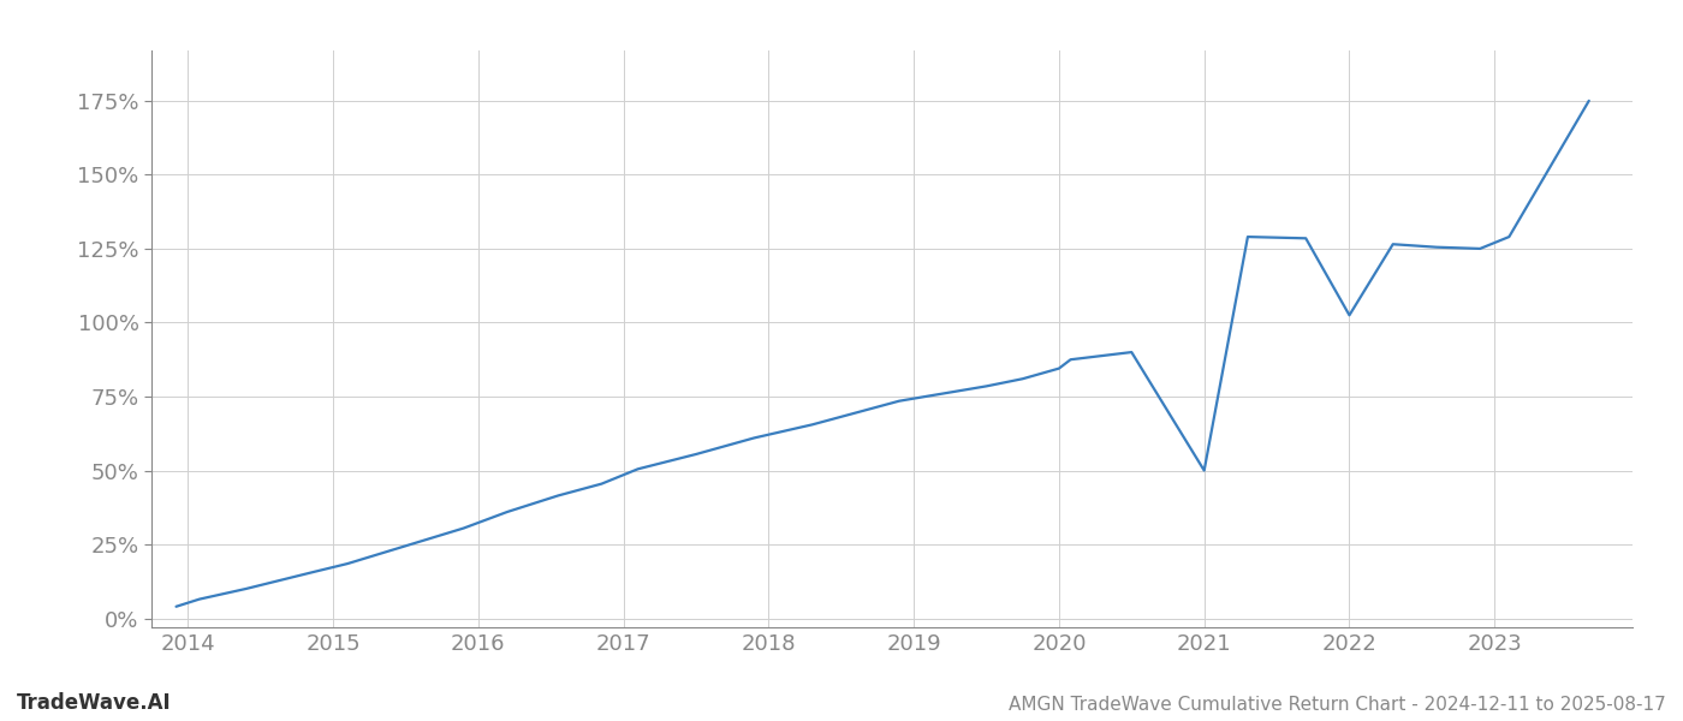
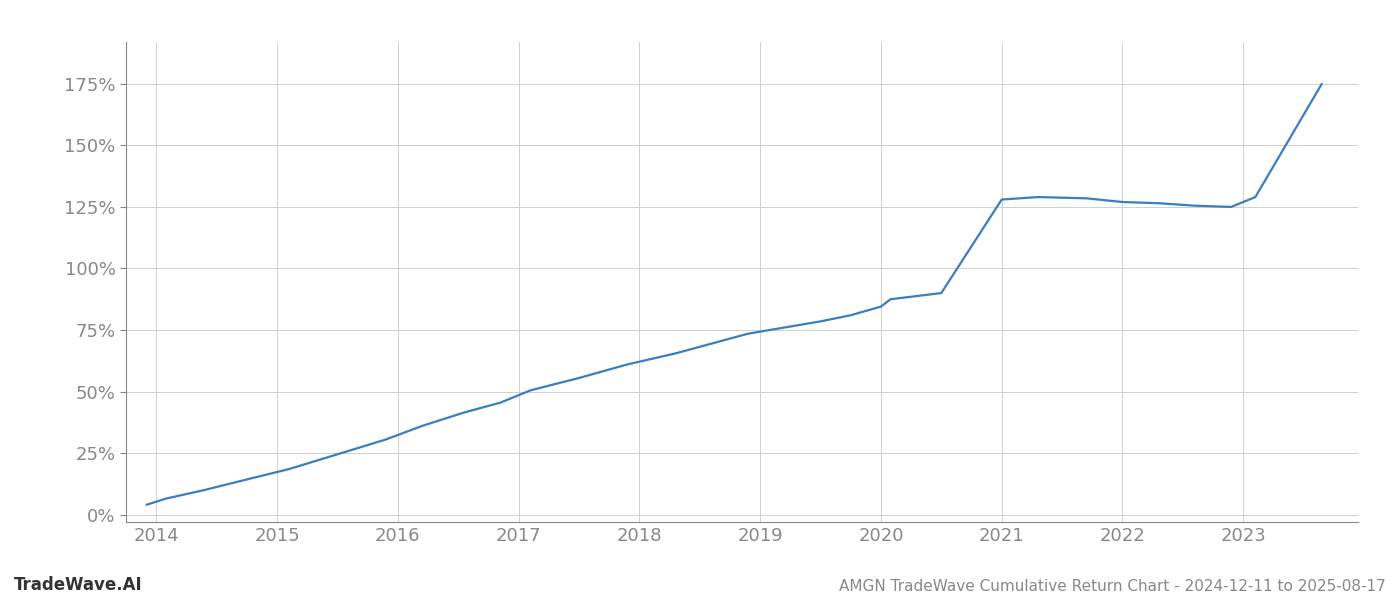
2021: 50.0% -> 128.0%
2022: 102.5% -> 127.0%
